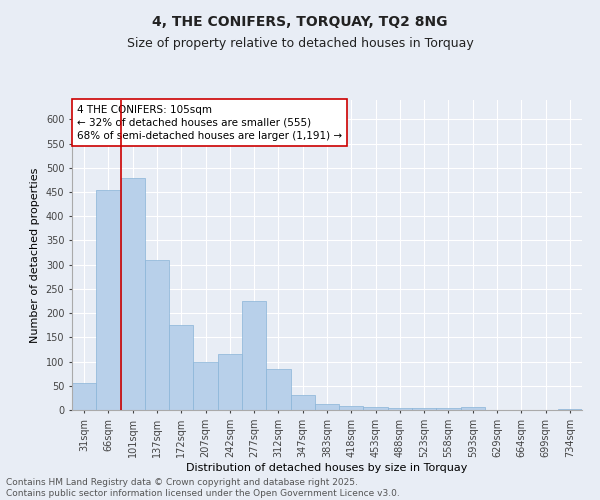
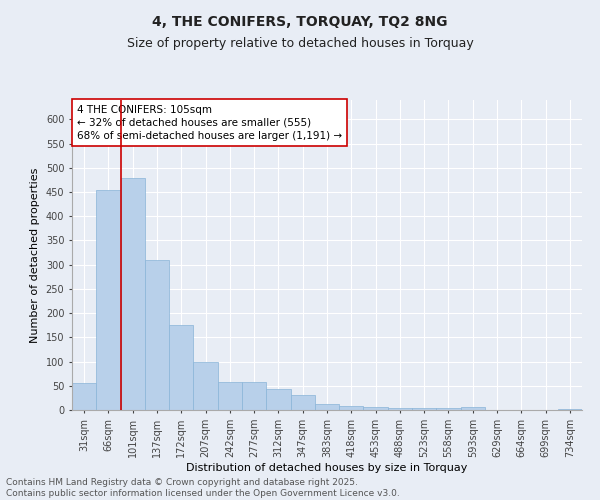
242sqm: 115 -> 58
277sqm: 225 -> 58
312sqm: 85 -> 43
